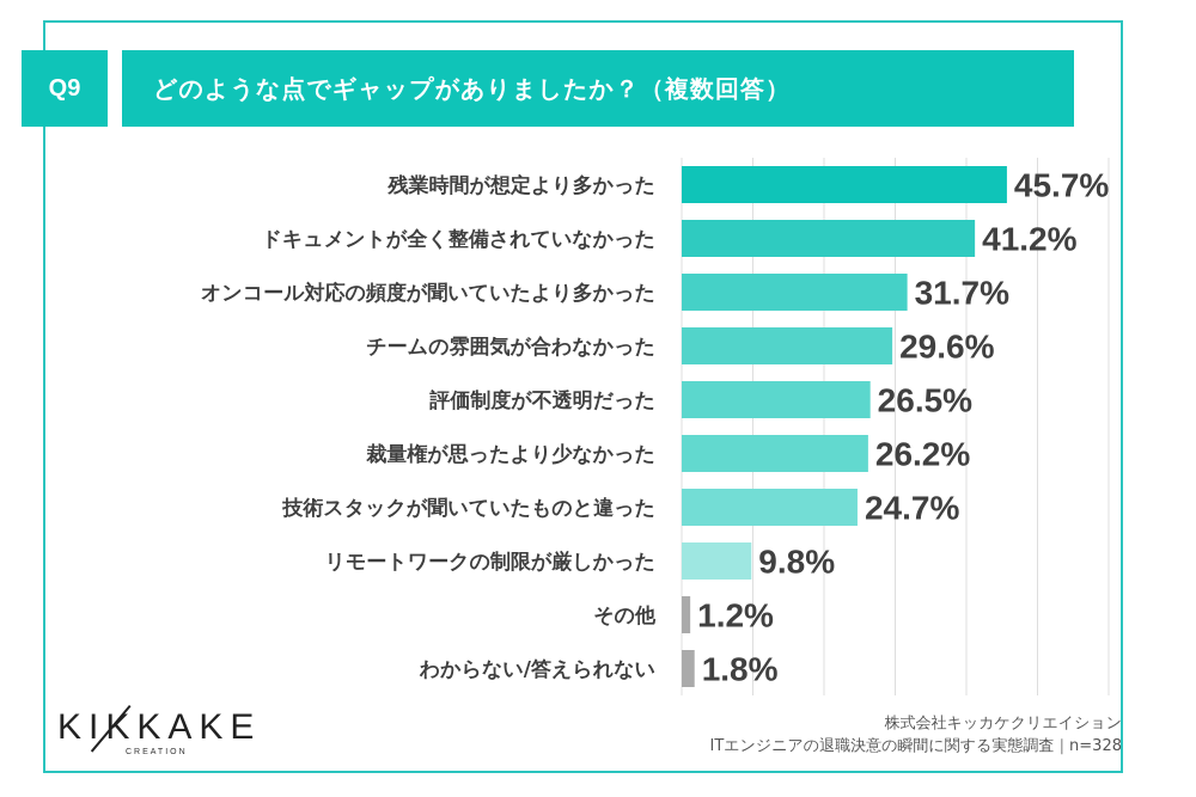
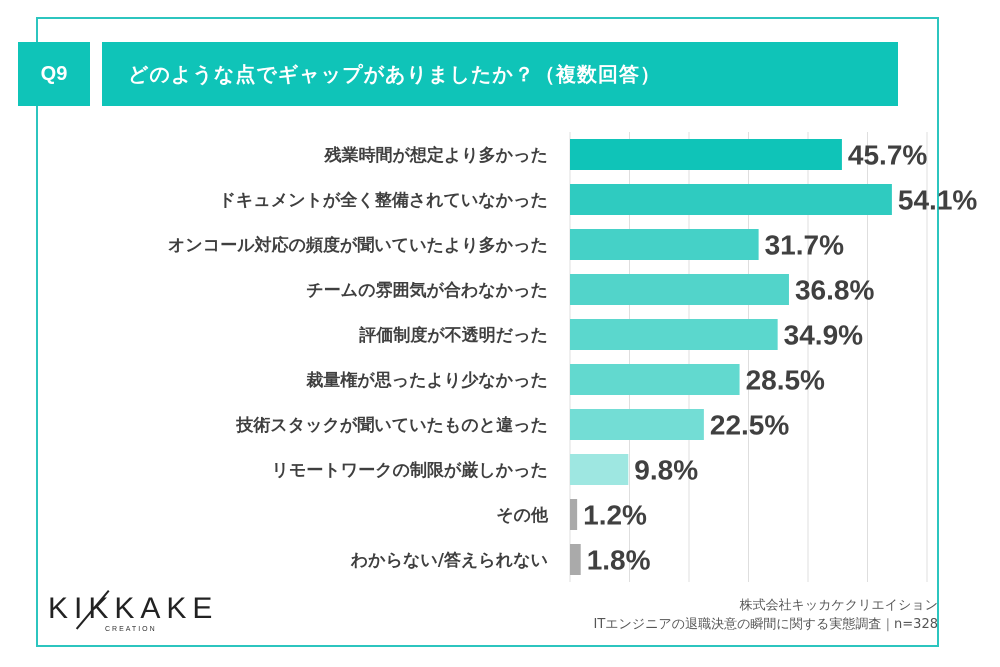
ドキュメントが全く整備されていなかった: 41.2% -> 54.1%
チームの雰囲気が合わなかった: 29.6% -> 36.8%
評価制度が不透明だった: 26.5% -> 34.9%
裁量権が思ったより少なかった: 26.2% -> 28.5%
技術スタックが聞いていたものと違った: 24.7% -> 22.5%
